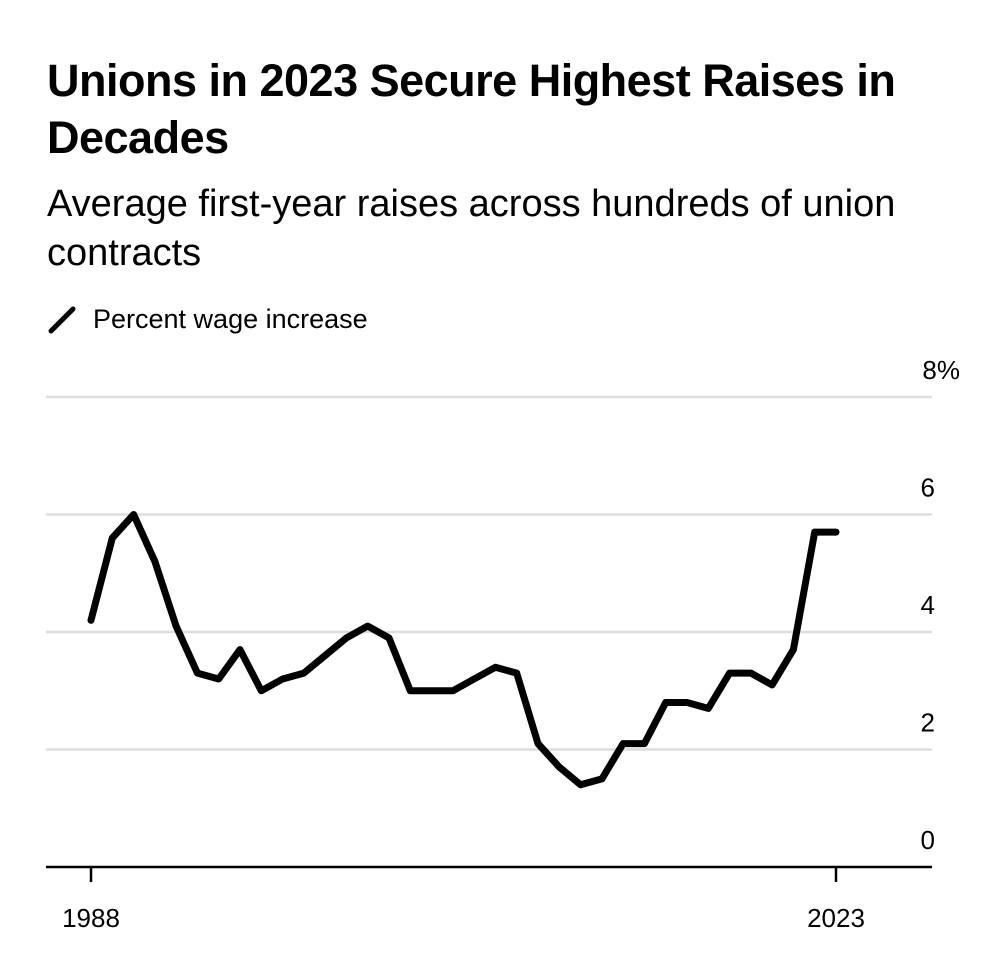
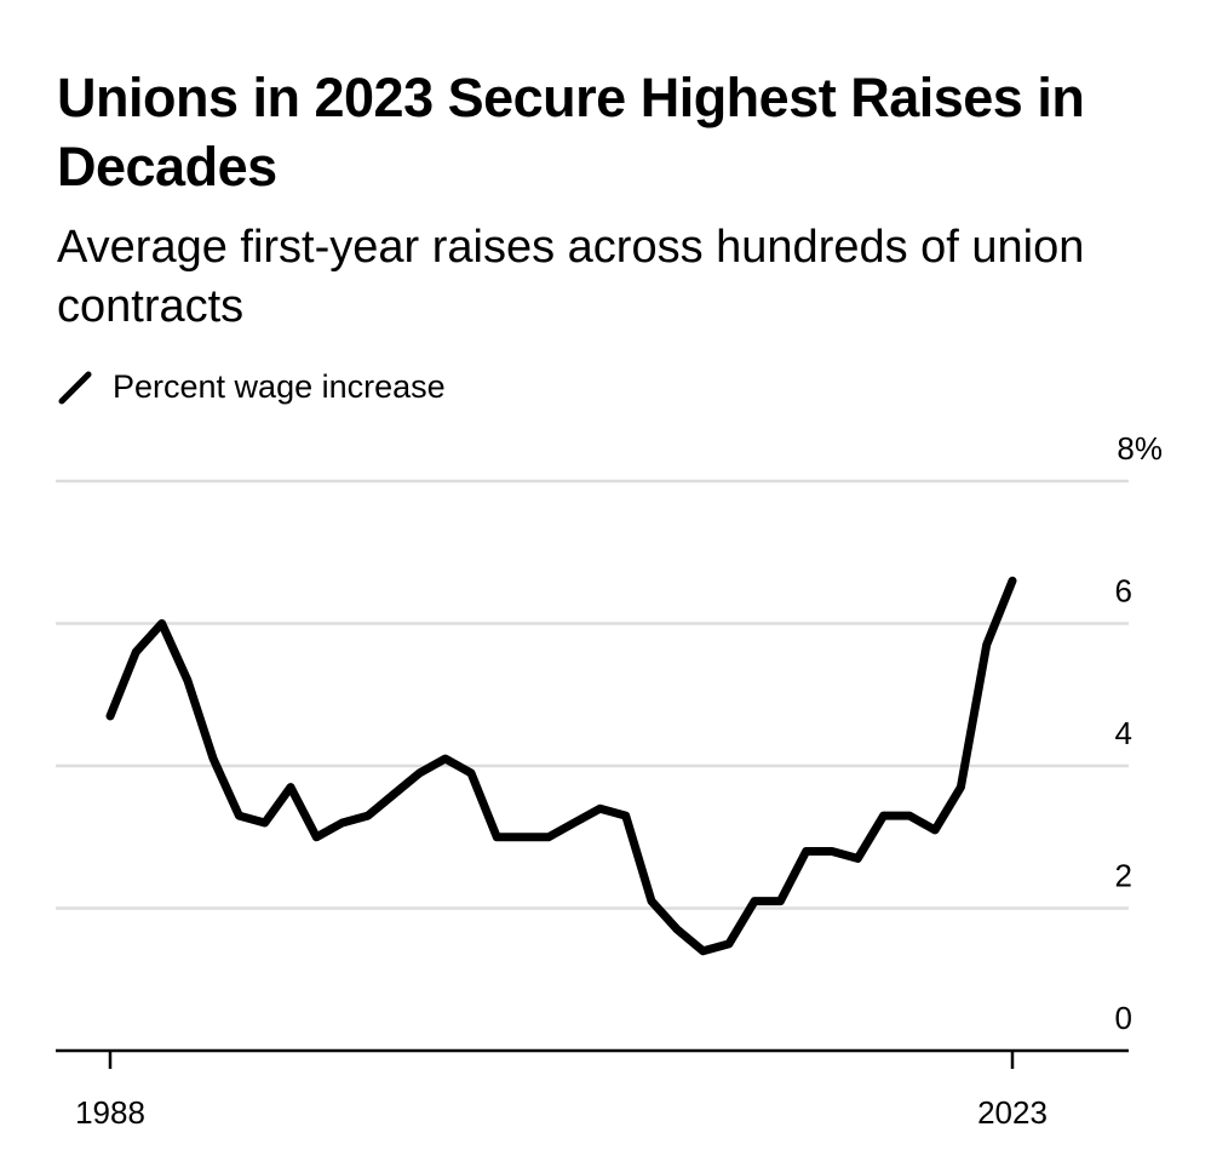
1988: 4.2% -> 4.7%
2023: 5.7% -> 6.6%
